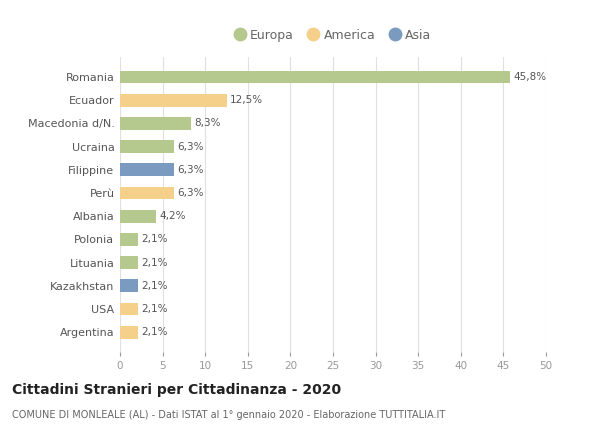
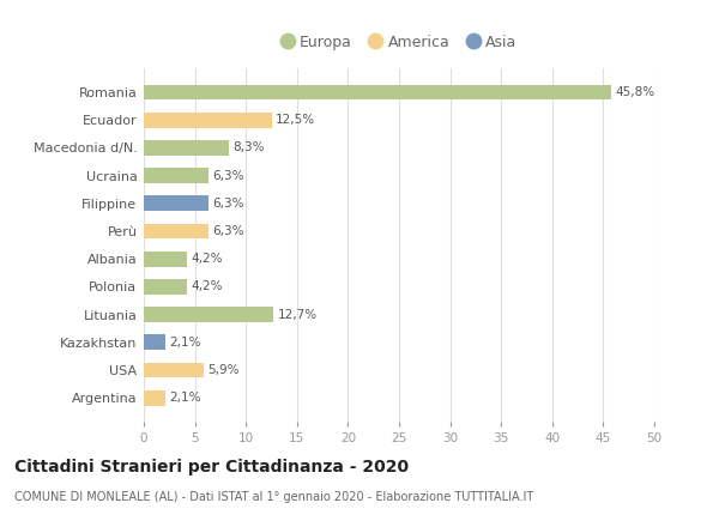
Polonia: 2,1% -> 4,2%
Lituania: 2,1% -> 12,7%
USA: 2,1% -> 5,9%
